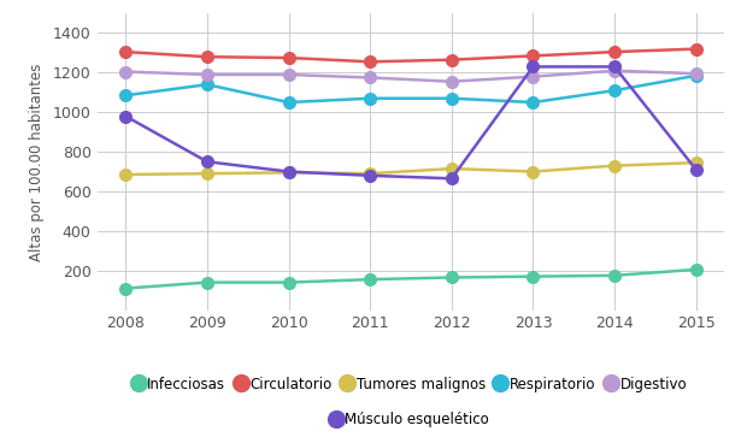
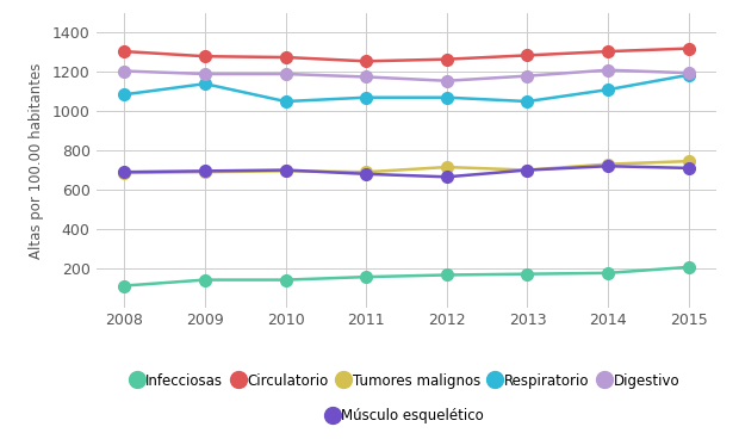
Músculo esquelético/2008: 980 -> 690
Músculo esquelético/2009: 750 -> 700
Músculo esquelético/2013: 1230 -> 700
Músculo esquelético/2014: 1230 -> 720
